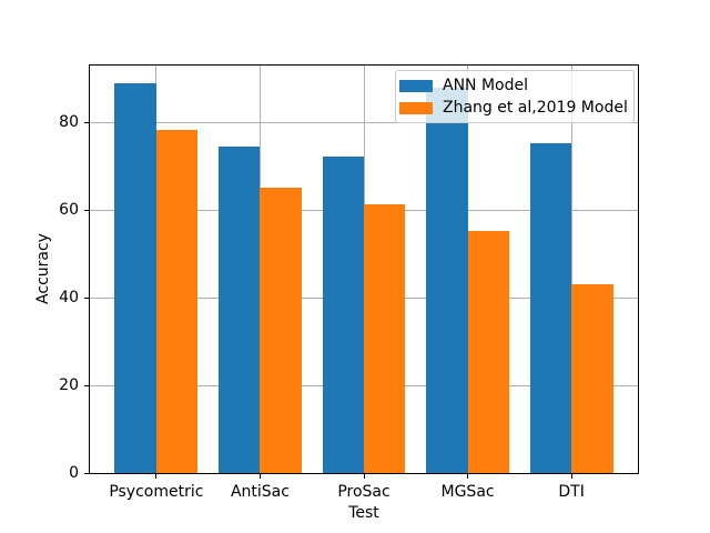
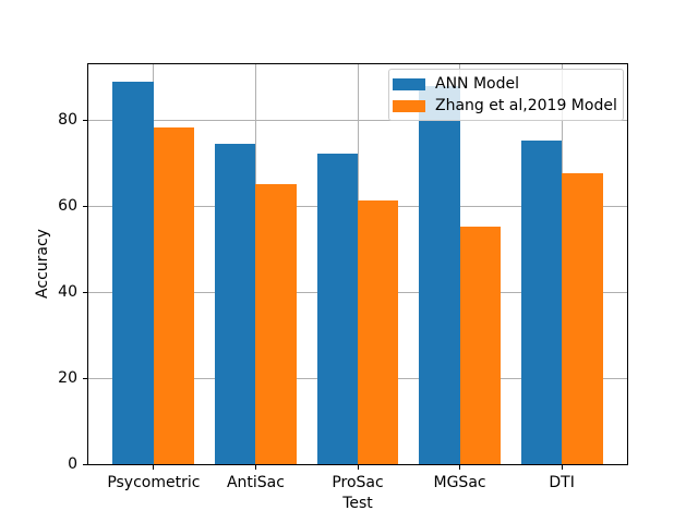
Zhang et al,2019 Model/DTI: 43 -> 68
